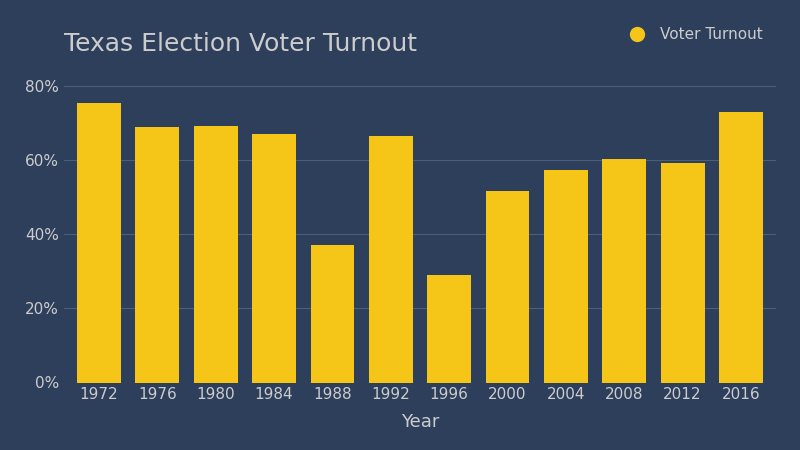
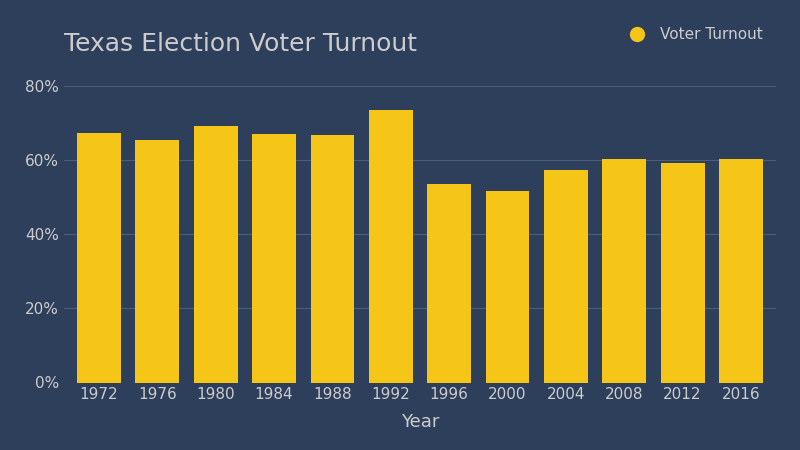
1972: 75.5% -> 67.2%
1976: 69.0% -> 65.5%
1988: 37.0% -> 66.8%
1992: 66.5% -> 73.5%
1996: 29.0% -> 53.5%
2016: 73.0% -> 60.2%
